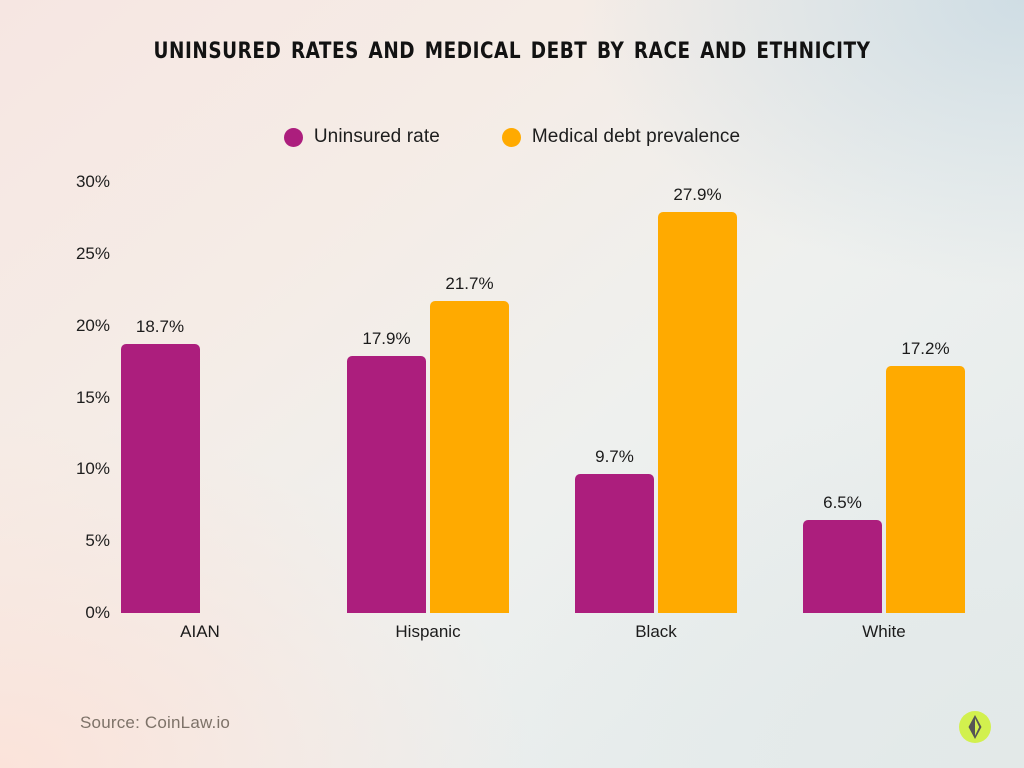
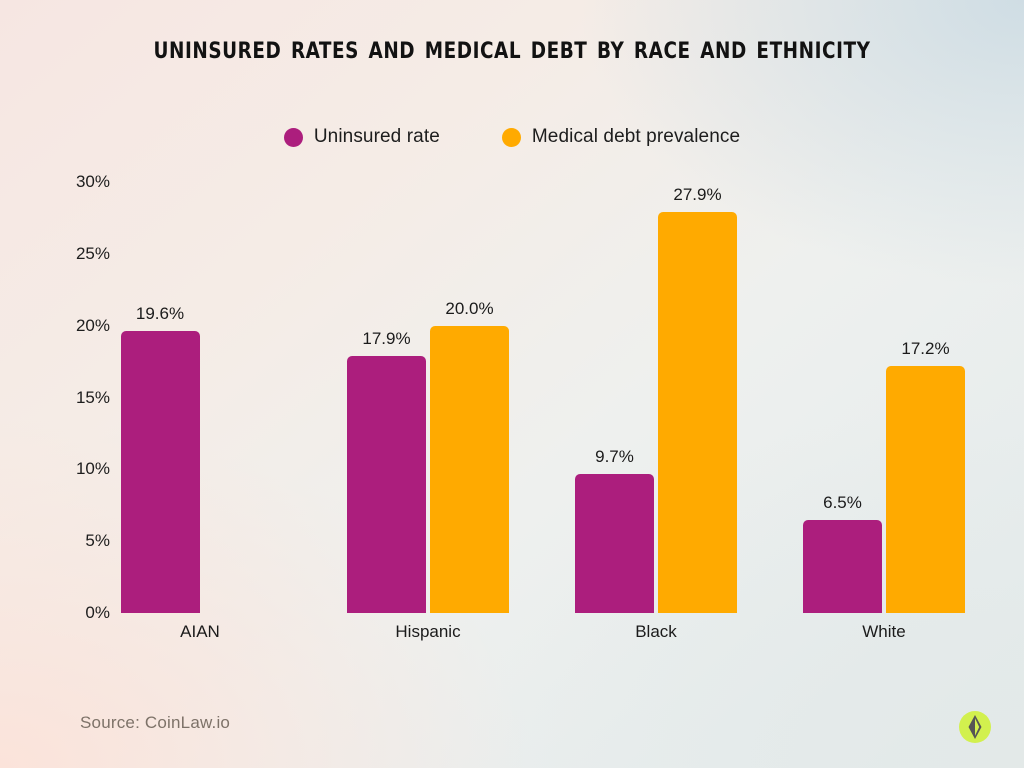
Uninsured rate/AIAN: 18.7% -> 19.6%
Medical debt prevalence/Hispanic: 21.7% -> 20.0%
